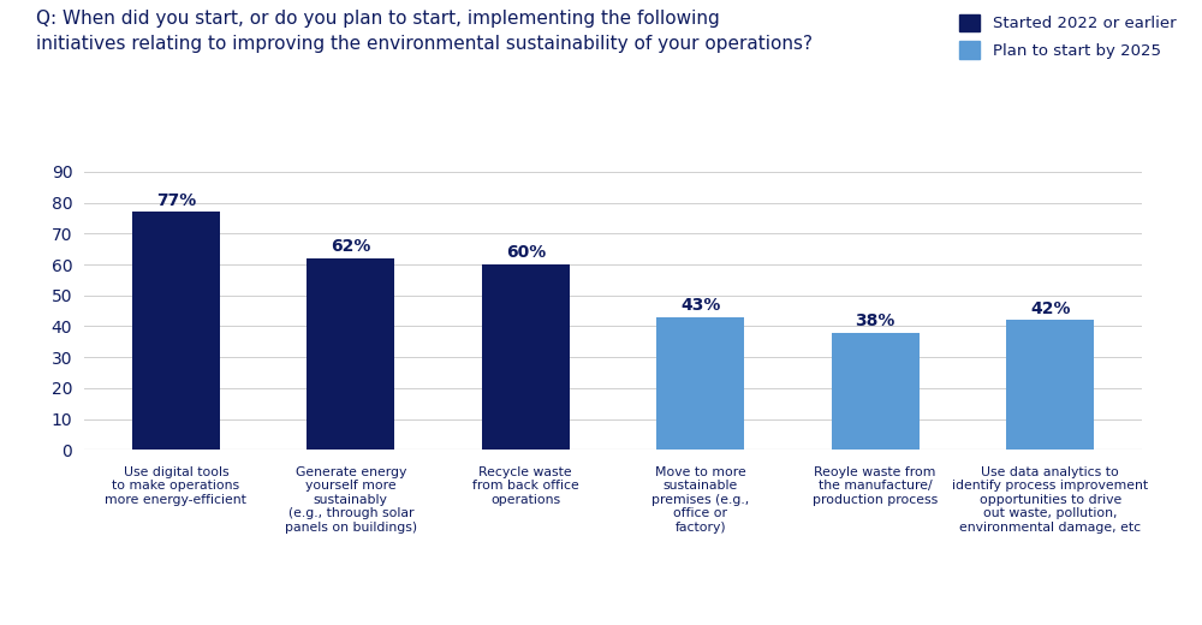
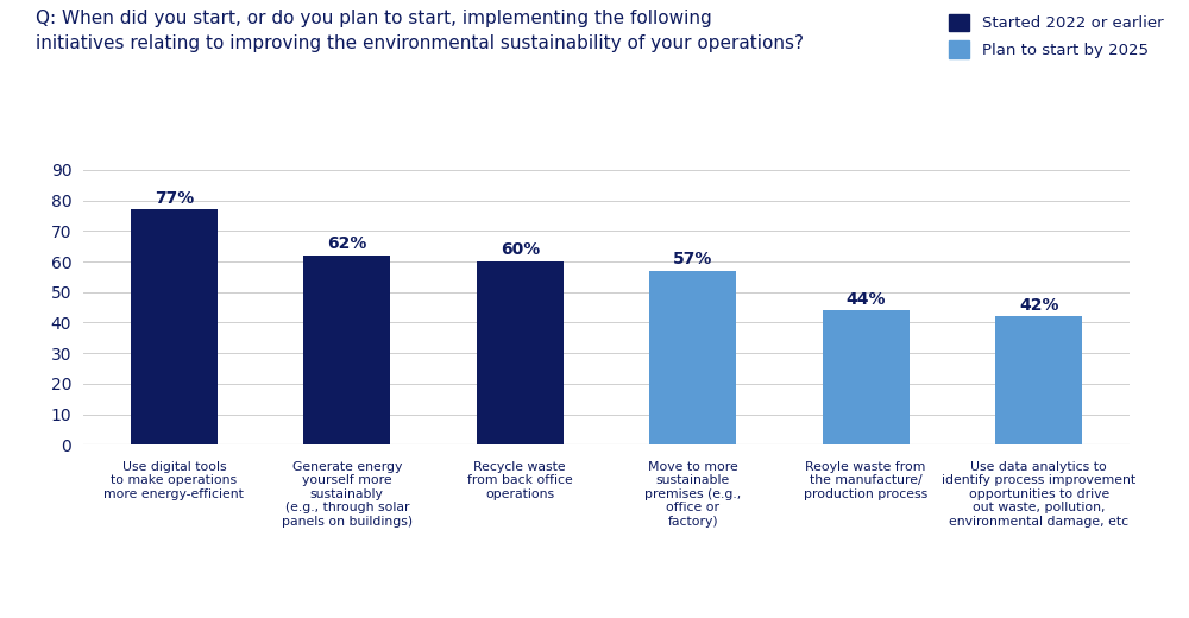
Move to more sustainable premises (e.g., office or factory): 43% -> 57%
Reoyle waste from the manufacture/ production process: 38% -> 44%
